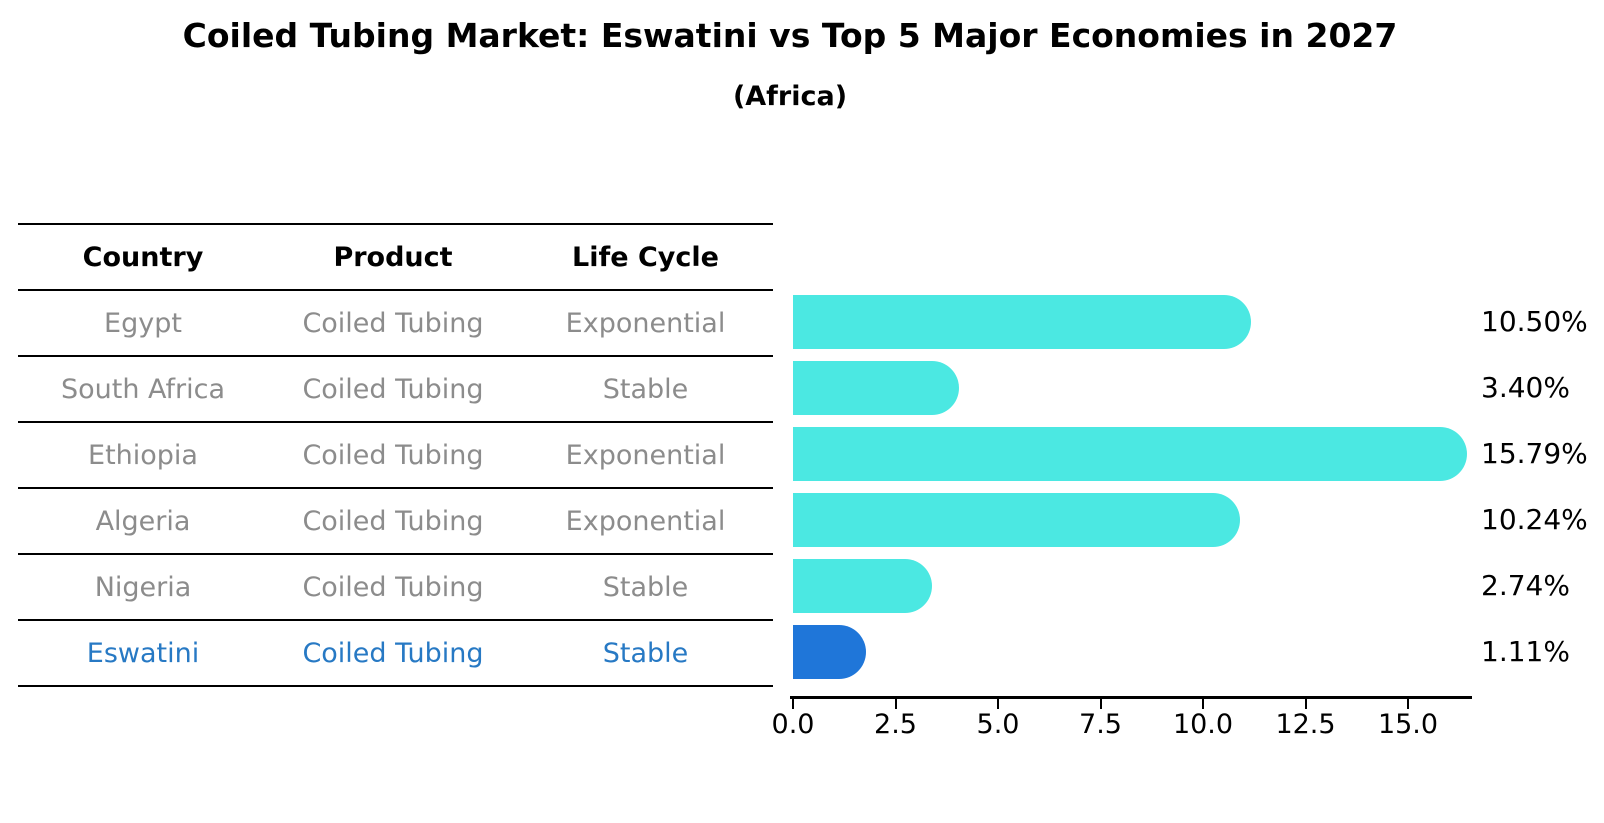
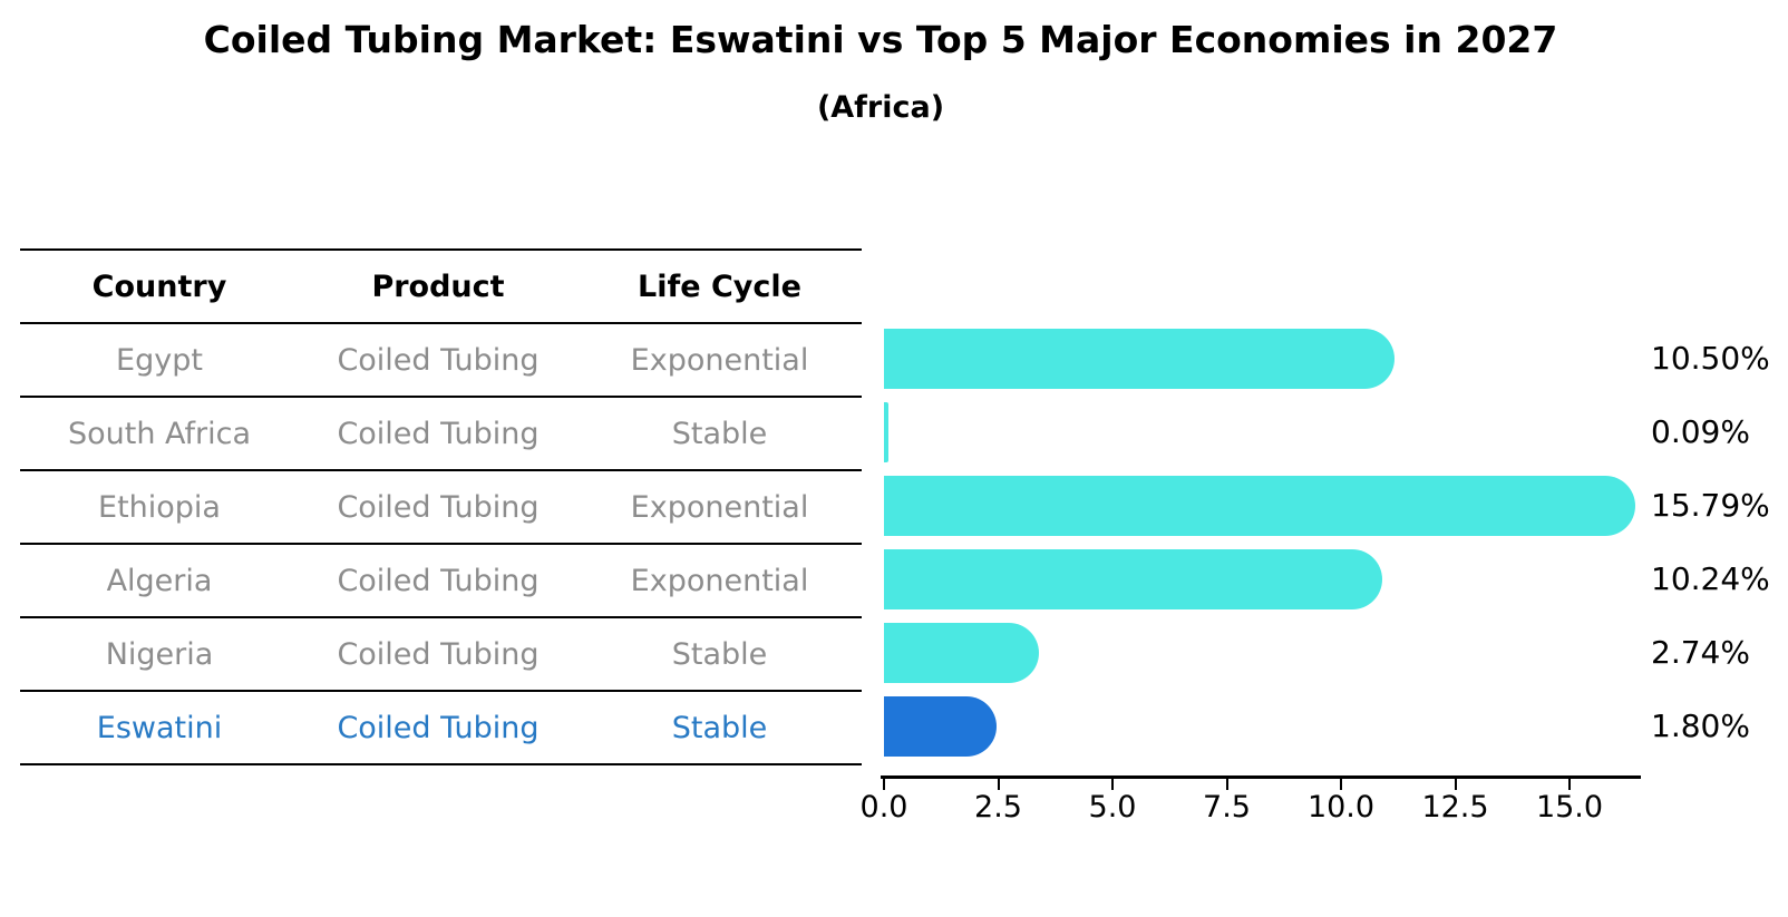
South Africa: 3.40% -> 0.09%
Eswatini: 1.11% -> 1.80%
